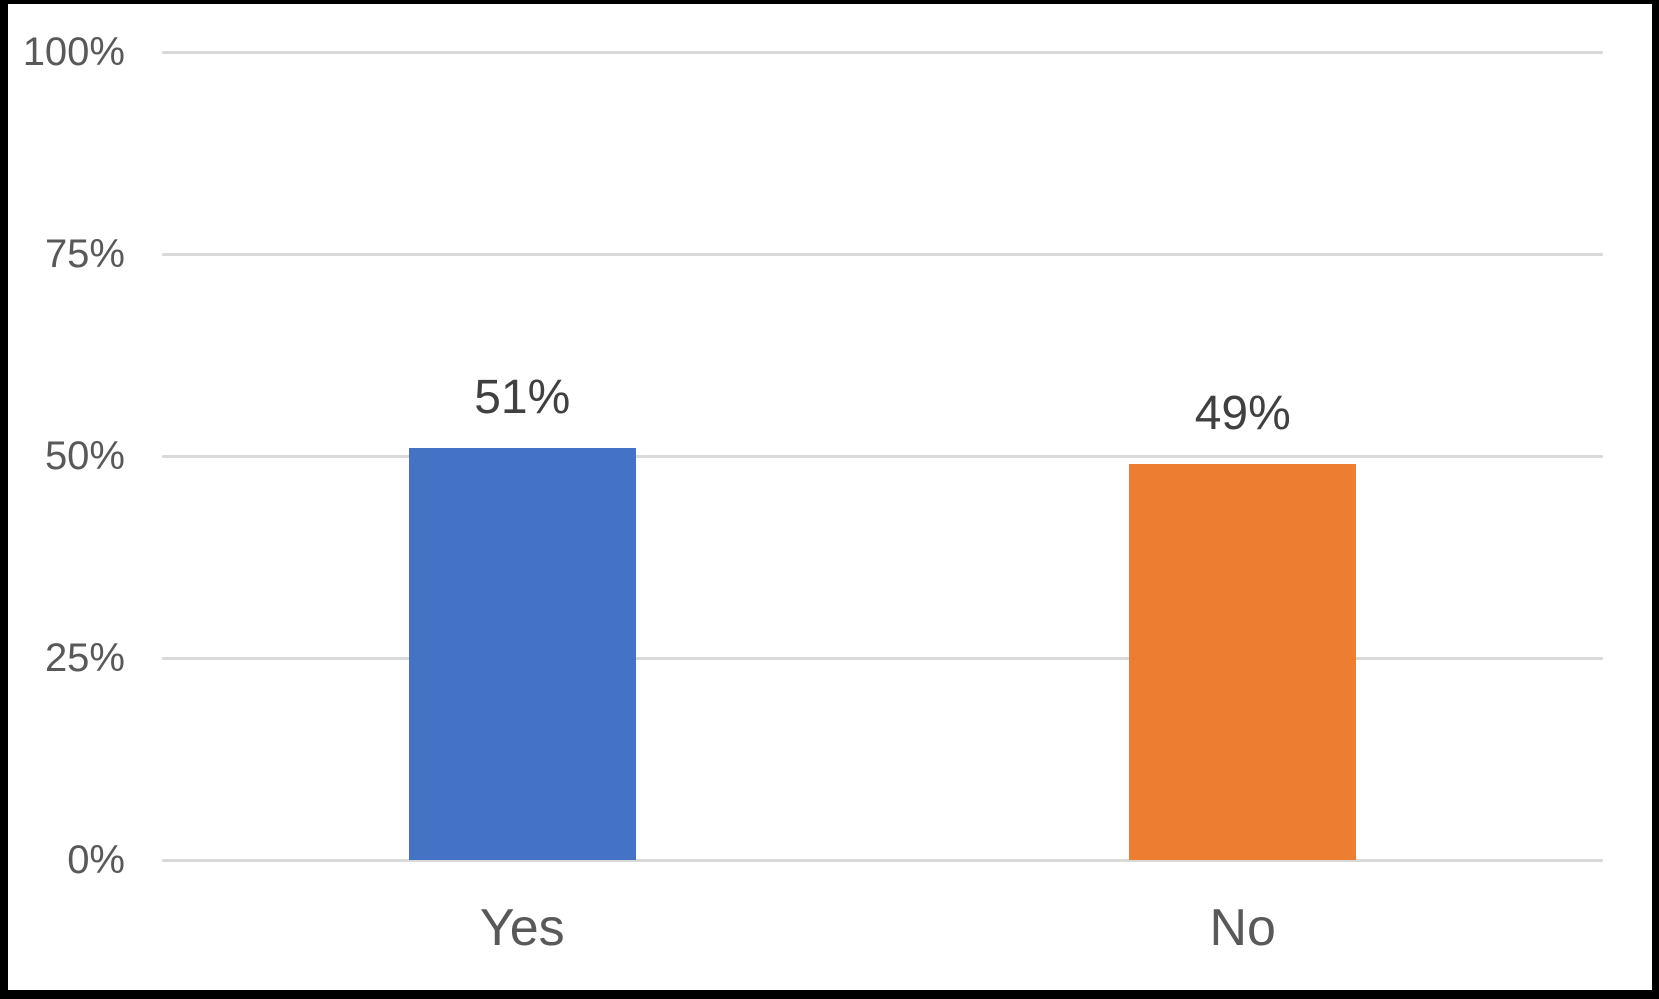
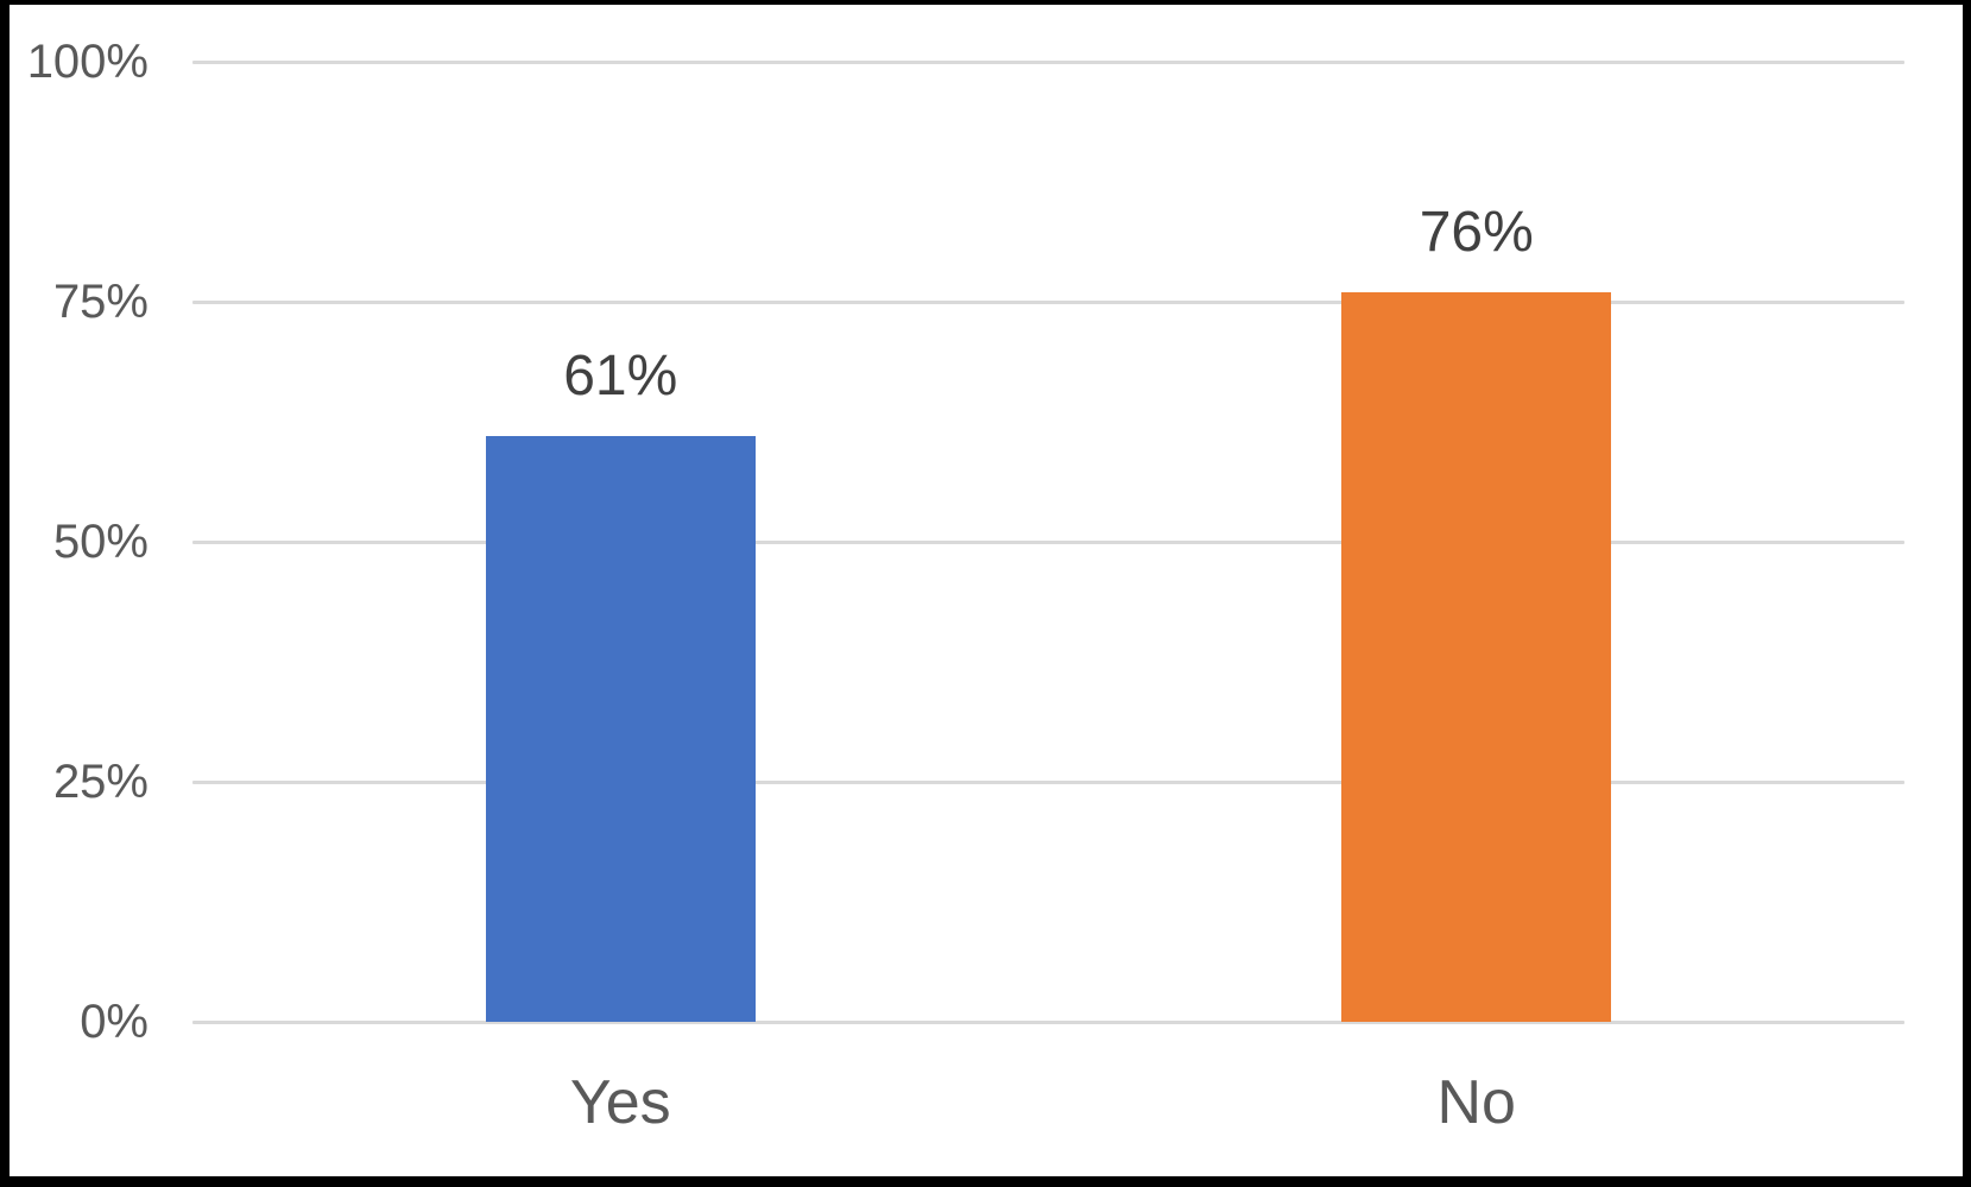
Yes: 51% -> 61%
No: 49% -> 76%
